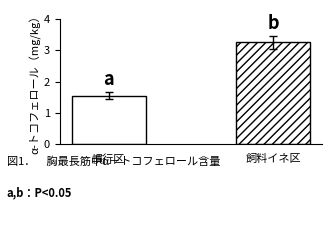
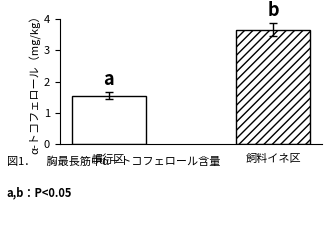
飼料イネ区: 3.25 -> 3.65
